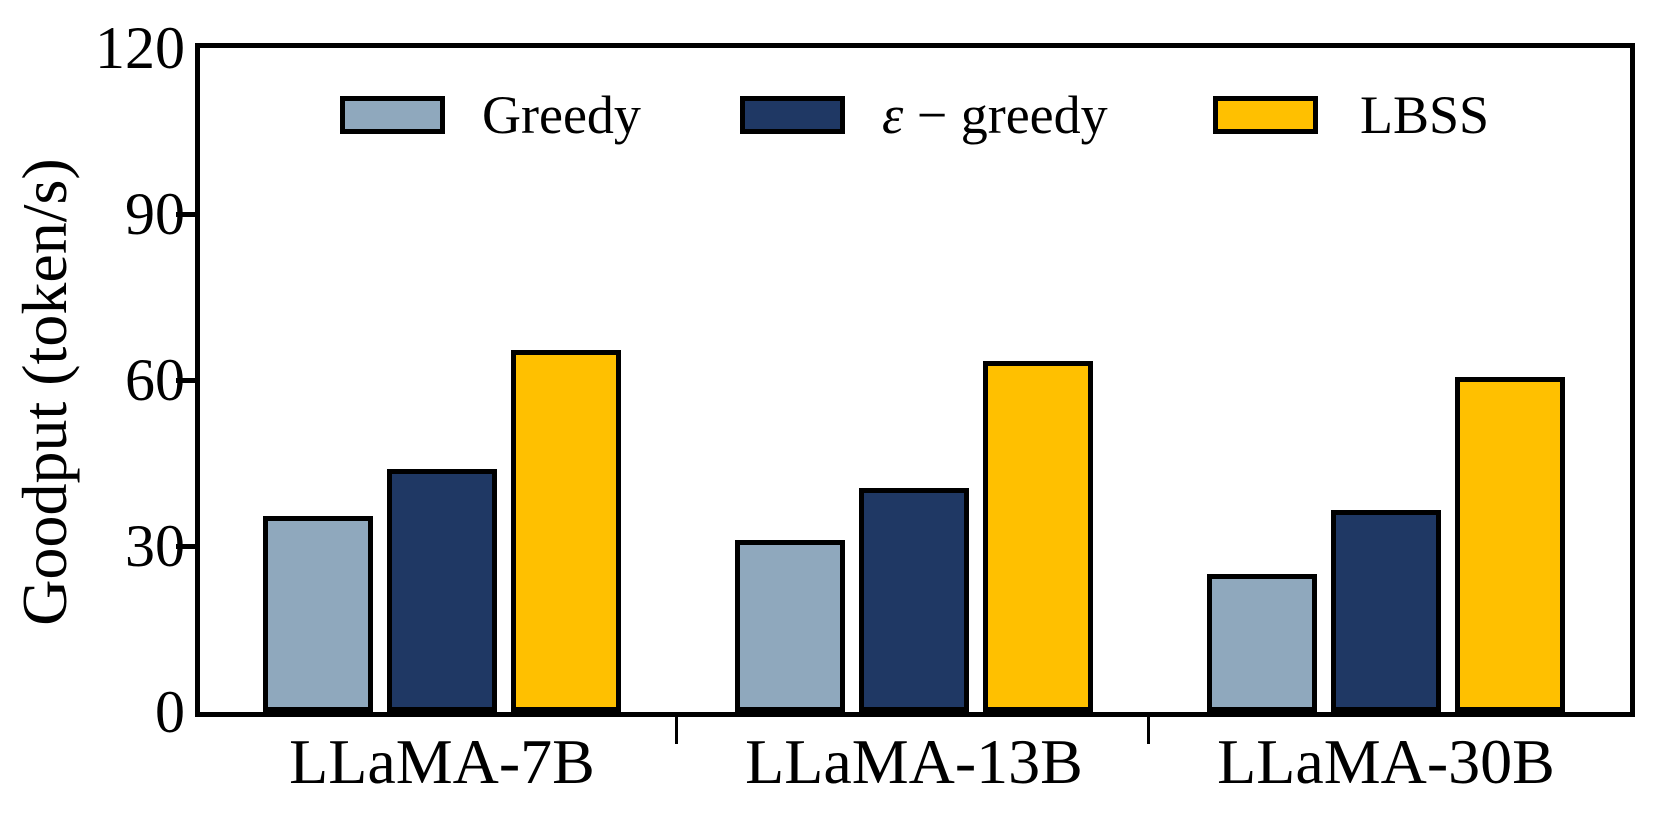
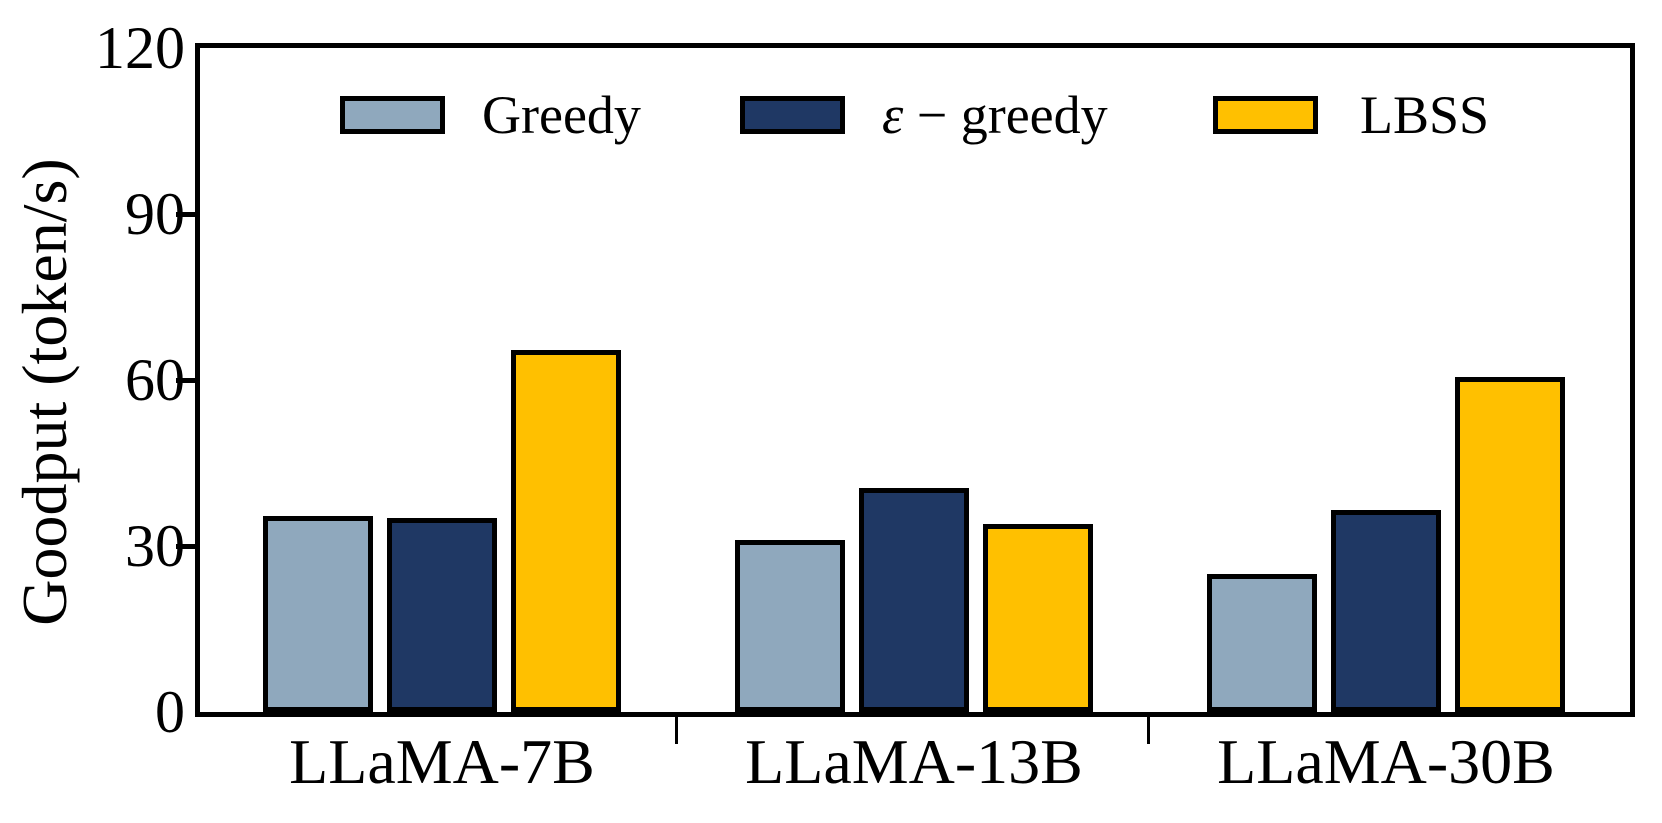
ε − greedy/LLaMA-7B: 44 -> 35
LBSS/LLaMA-13B: 64 -> 34
